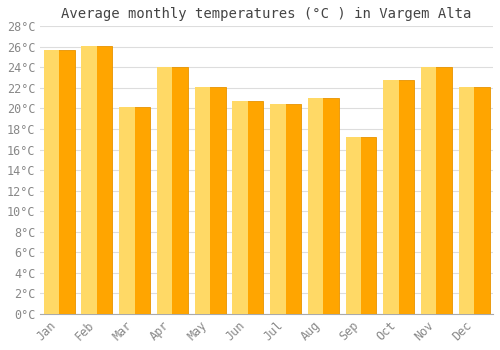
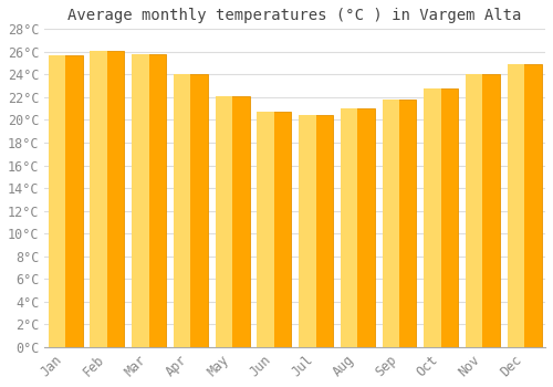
Mar: 20.1°C -> 25.8°C
Sep: 17.2°C -> 21.8°C
Dec: 22.1°C -> 24.9°C
